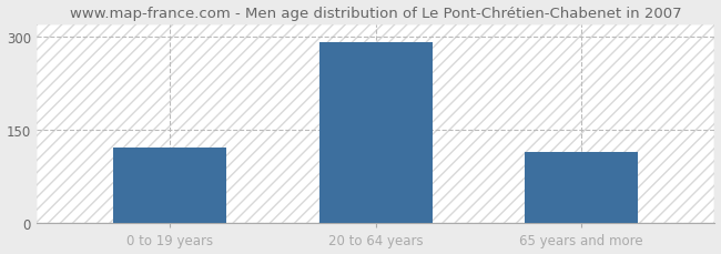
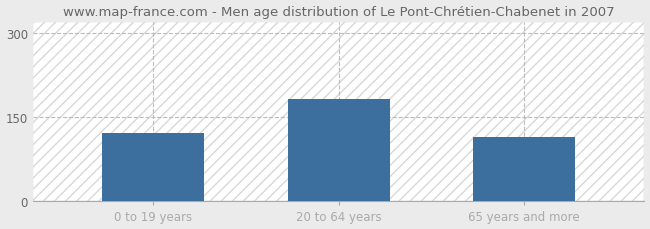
20 to 64 years: 290 -> 182
